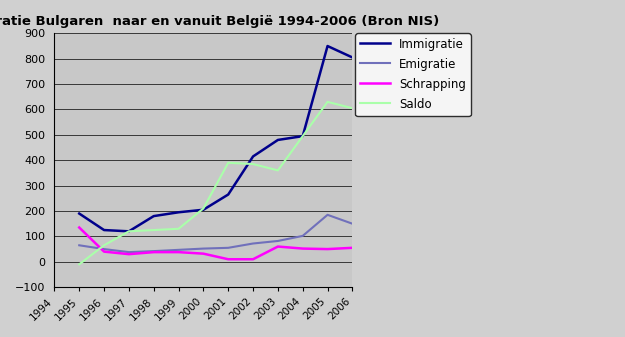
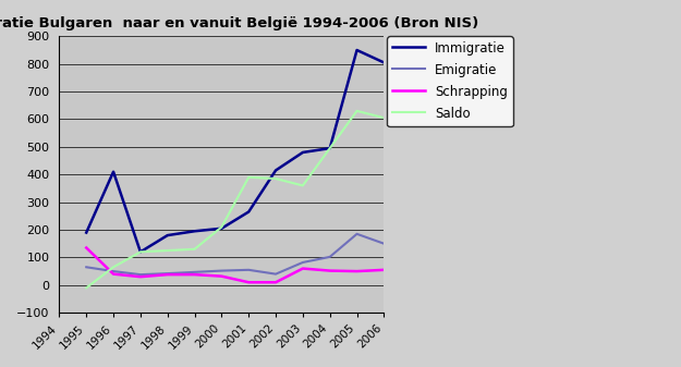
Immigratie/1996: 125 -> 410
Emigratie/2002: 72 -> 40
